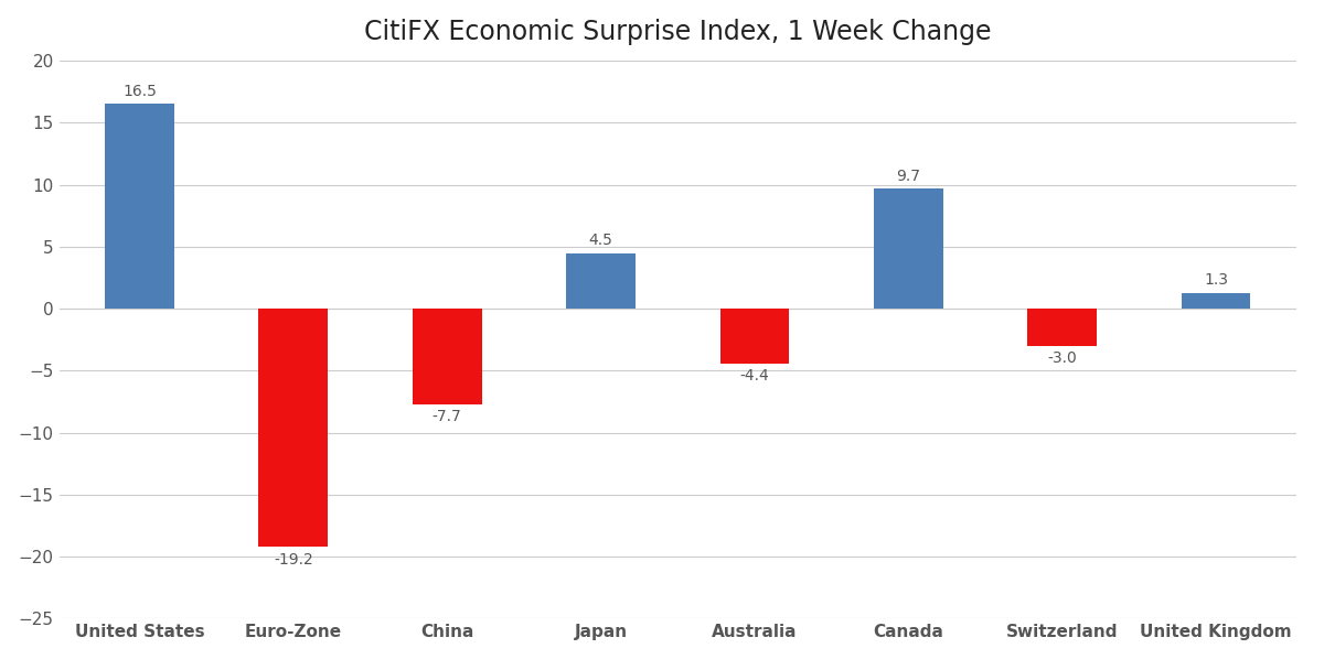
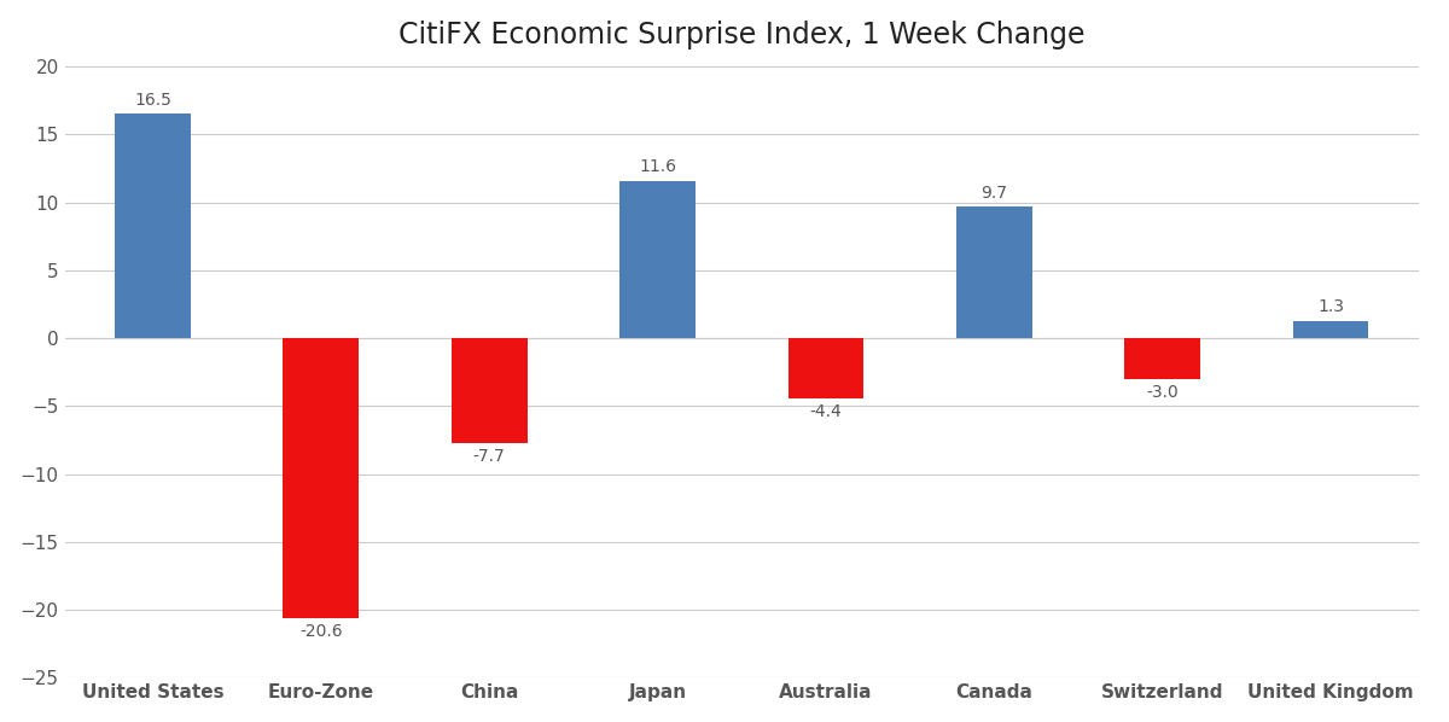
Euro-Zone: -19.2 -> -20.6
Japan: 4.5 -> 11.6
